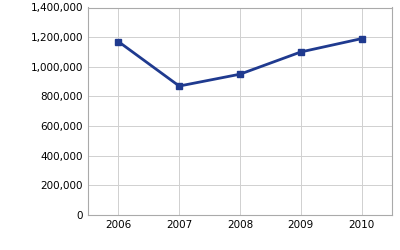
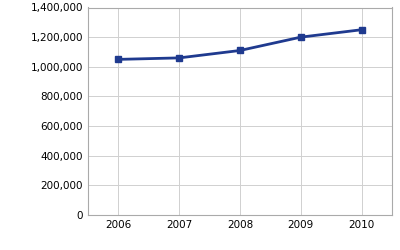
2006: 1,170,000 -> 1,050,000
2007: 870,000 -> 1,060,000
2008: 950,000 -> 1,110,000
2009: 1,100,000 -> 1,200,000
2010: 1,190,000 -> 1,250,000
